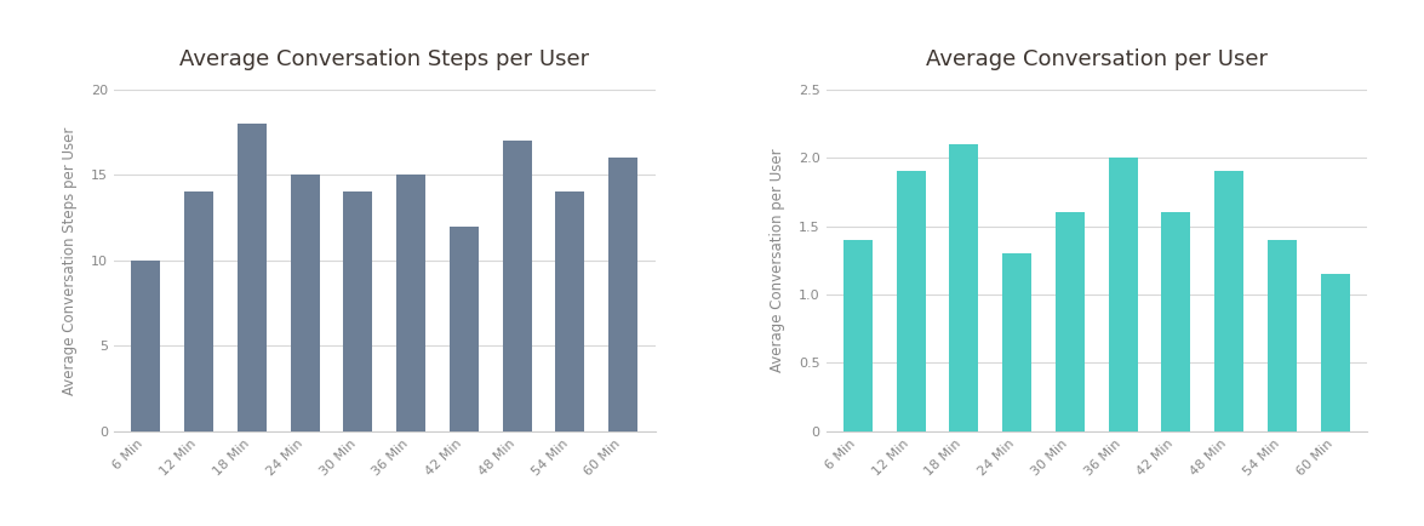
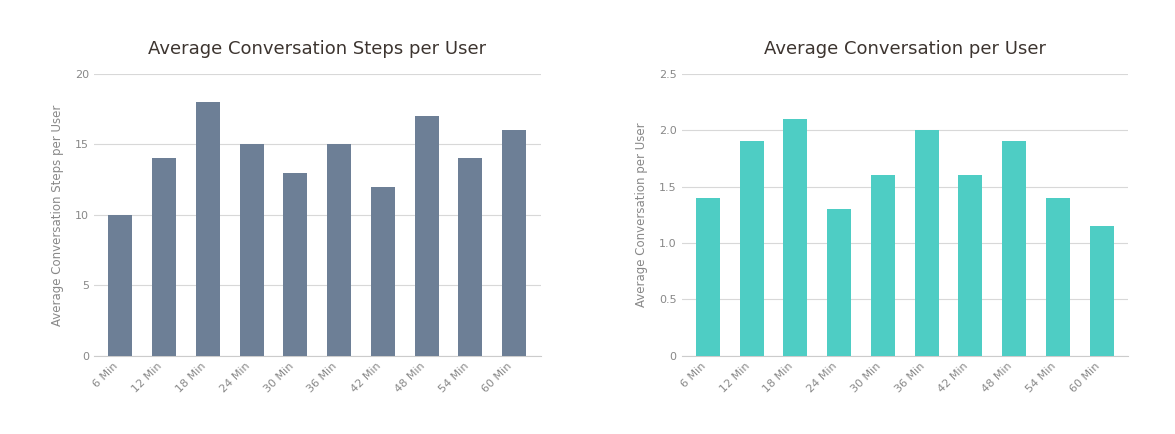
Average Conversation Steps per User/30 Min: 14 -> 13
